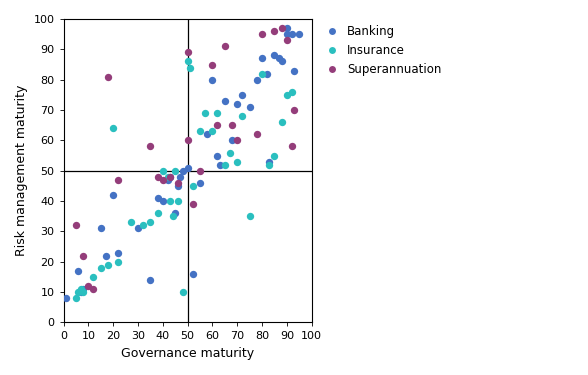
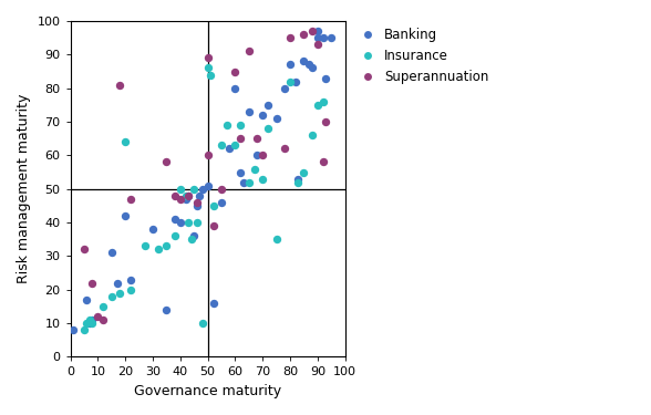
Banking/30: 31 -> 38
